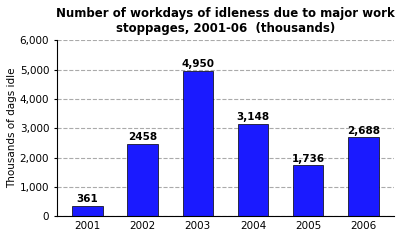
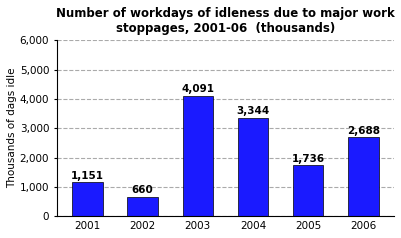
2001: 361 -> 1,151
2002: 2458 -> 660
2003: 4,950 -> 4,091
2004: 3,148 -> 3,344
